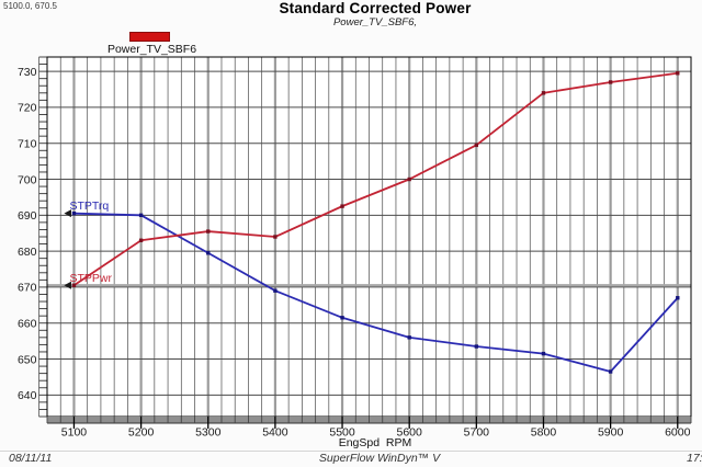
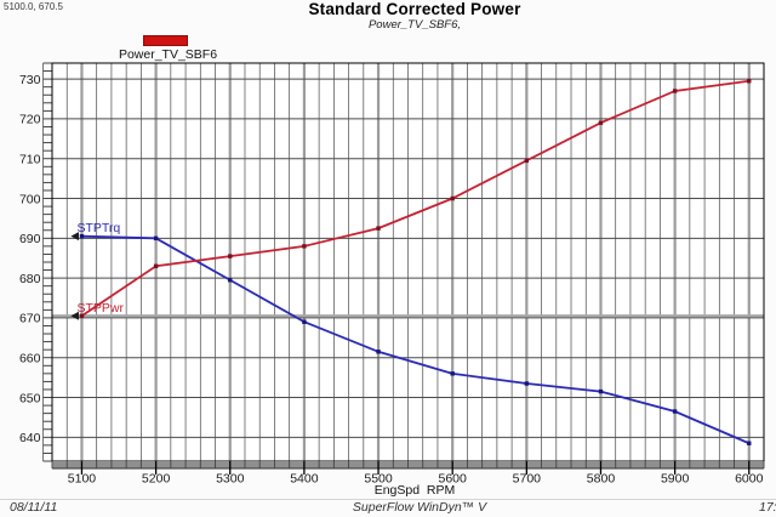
STPPwr/5400: 684 -> 688
STPPwr/5800: 724 -> 719
STPTrq/6000: 667 -> 638
